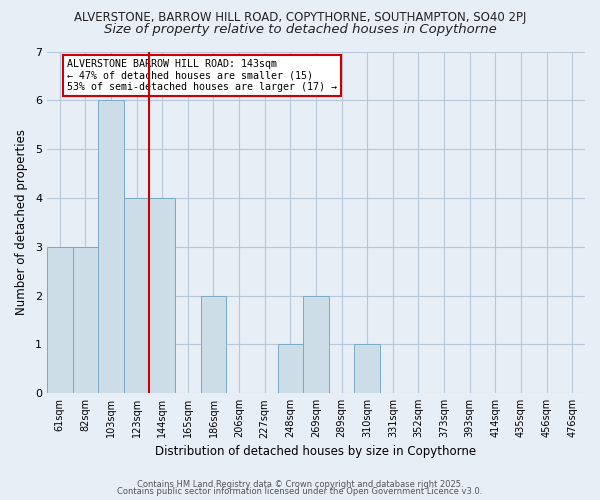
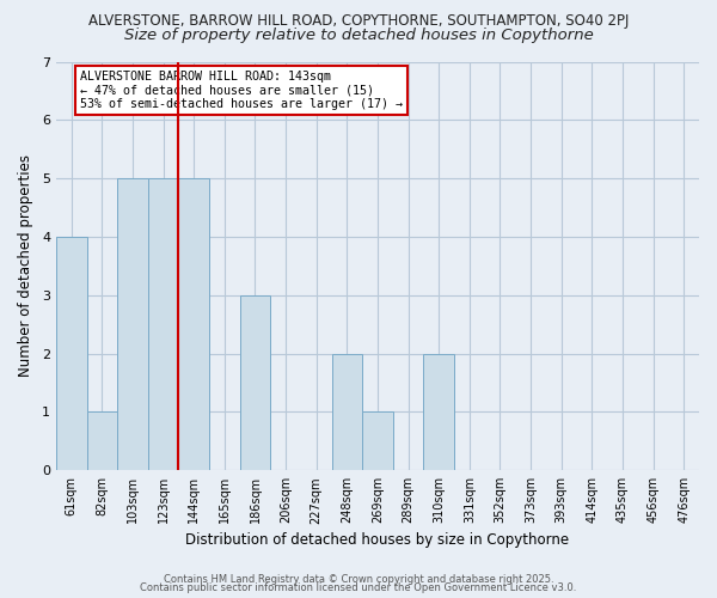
61sqm: 3 -> 4
82sqm: 3 -> 1
103sqm: 6 -> 5
123sqm: 4 -> 5
144sqm: 4 -> 5
186sqm: 2 -> 3
248sqm: 1 -> 2
269sqm: 2 -> 1
310sqm: 1 -> 2
